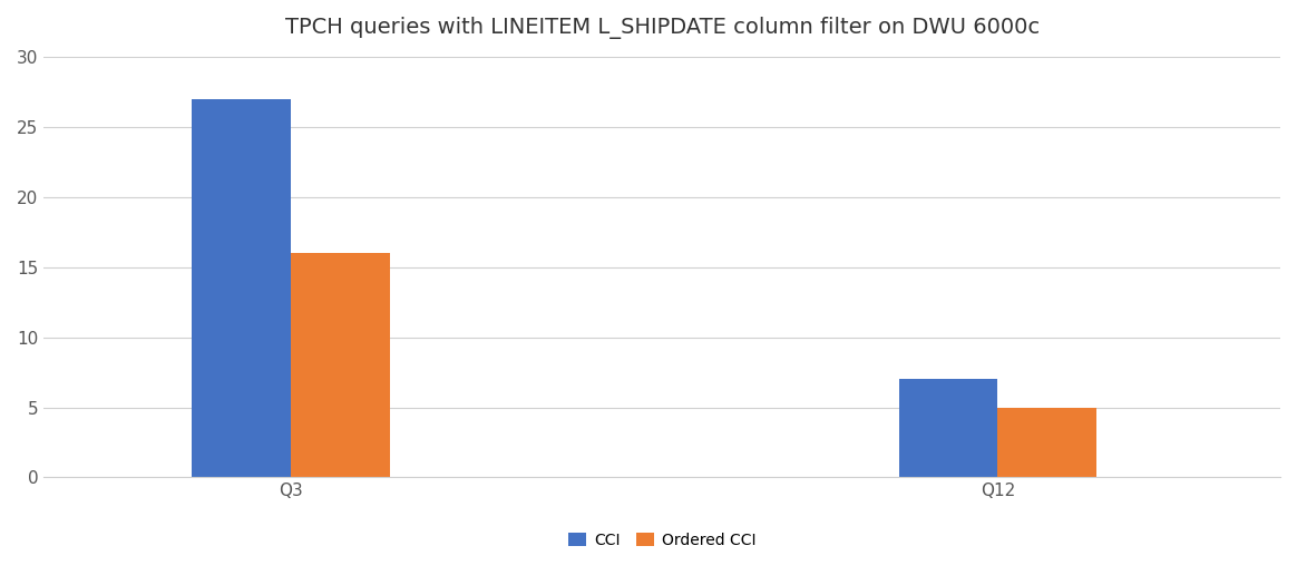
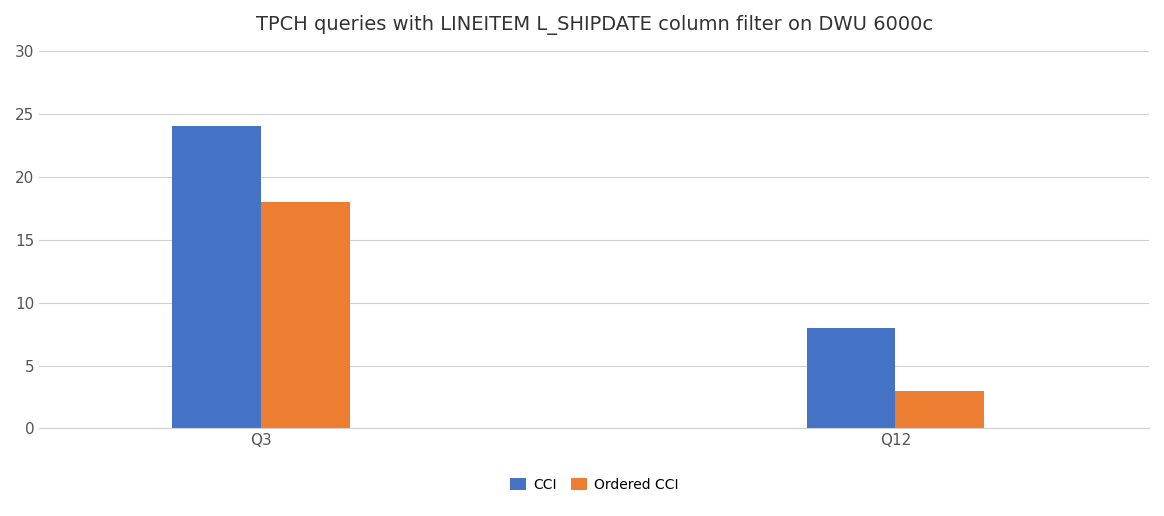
CCI/Q3: 27 -> 24
Ordered CCI/Q3: 16 -> 18
CCI/Q12: 7 -> 8
Ordered CCI/Q12: 5 -> 3
